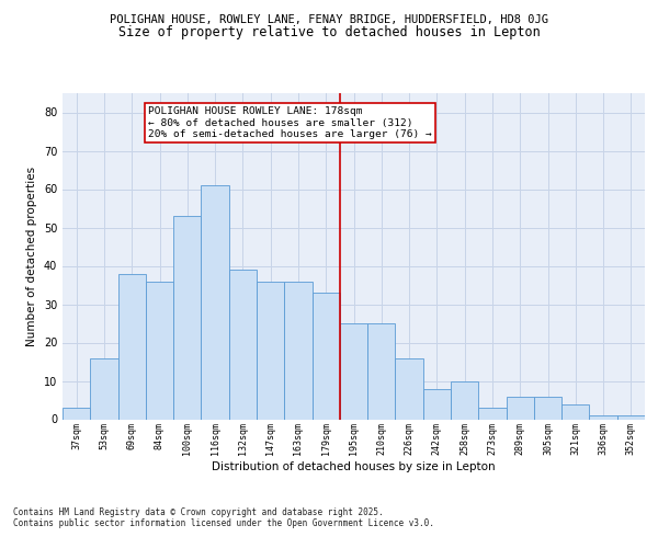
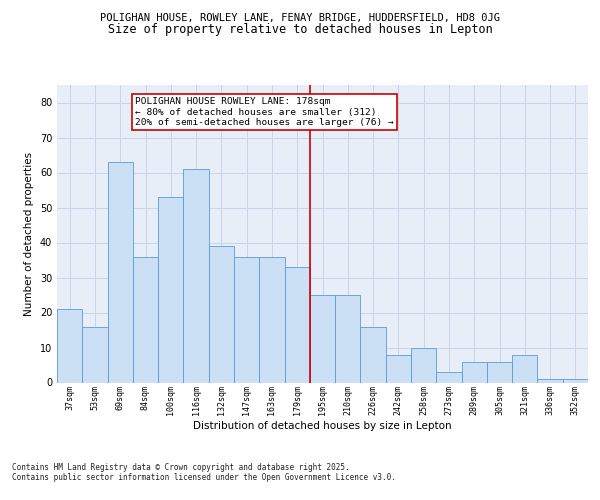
37sqm: 3 -> 21
69sqm: 38 -> 63
321sqm: 4 -> 8
